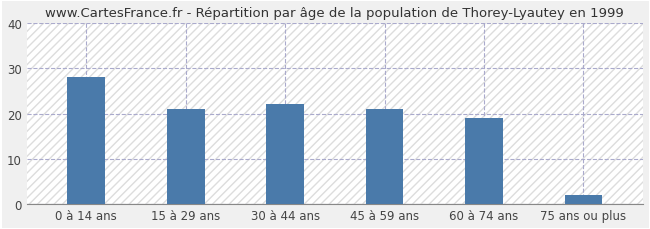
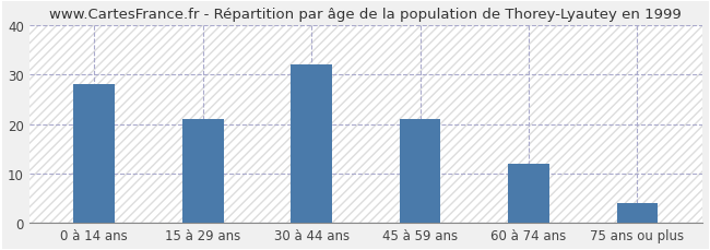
30 à 44 ans: 22 -> 32
60 à 74 ans: 19 -> 12
75 ans ou plus: 2 -> 4
